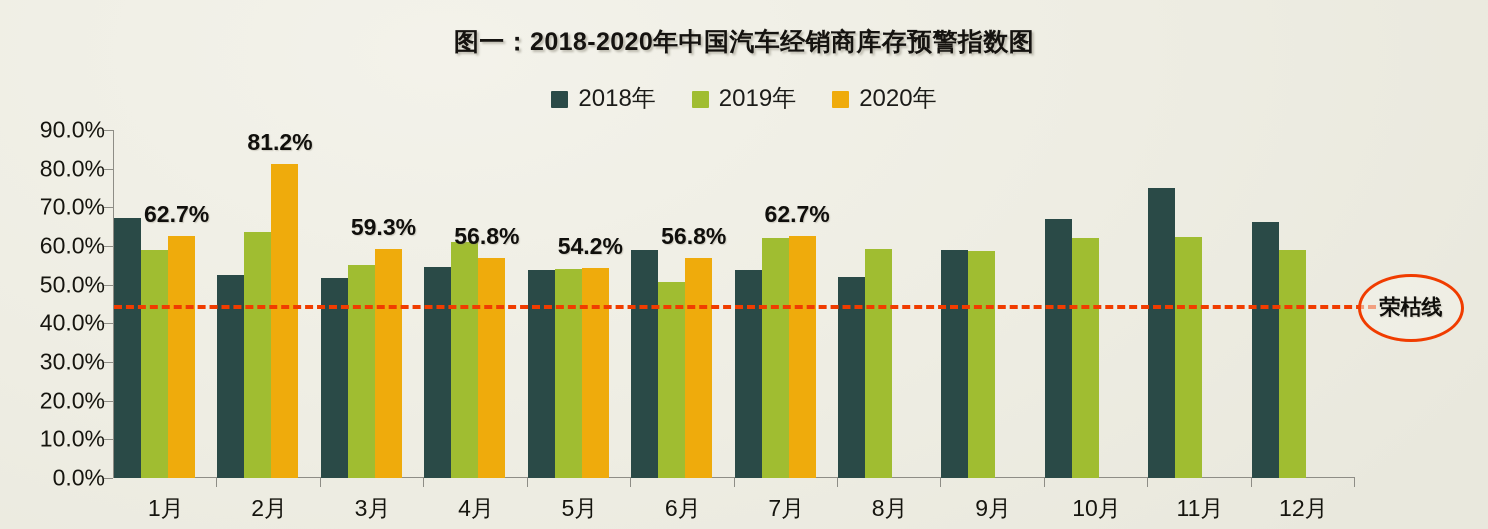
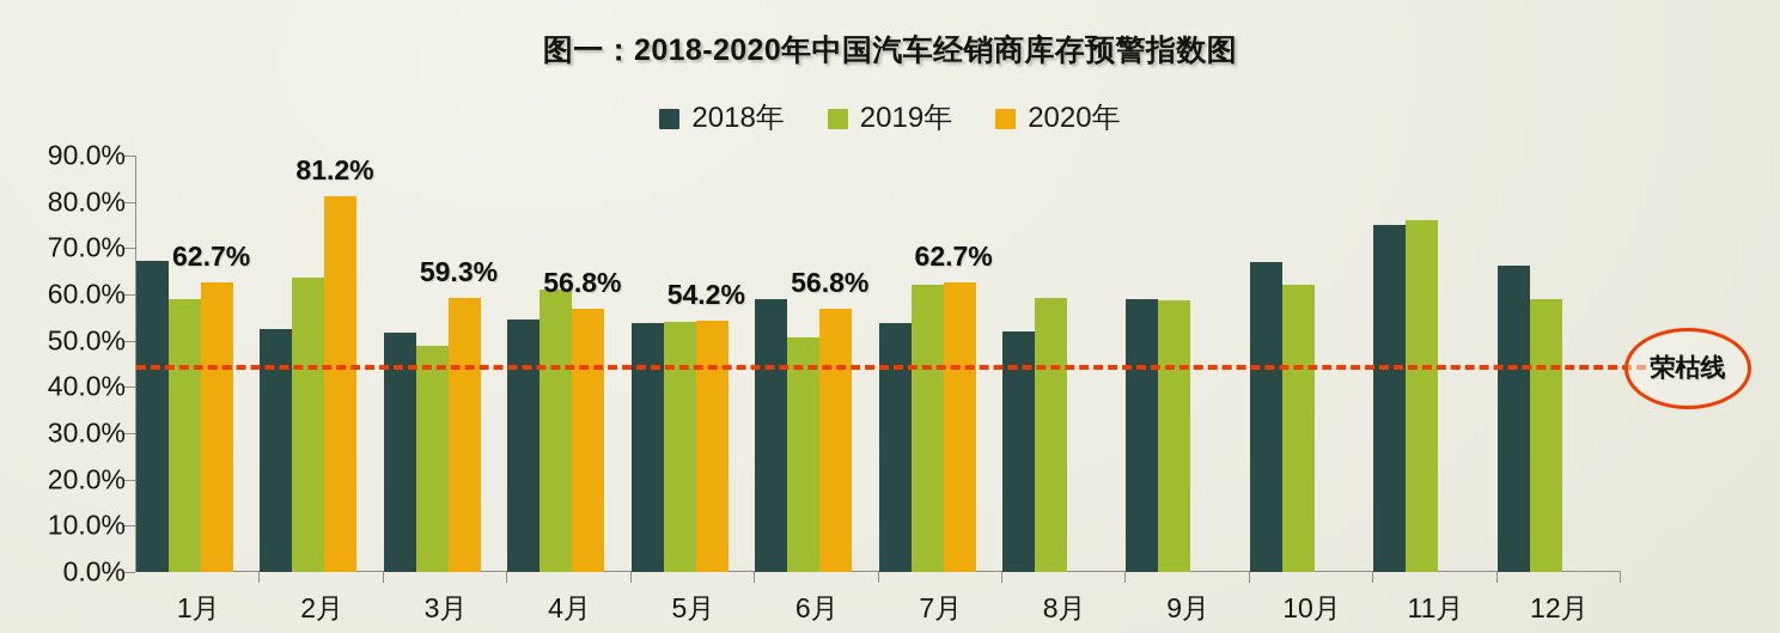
2019年/3月: 55% -> 49%
2019年/11月: 62% -> 76%
